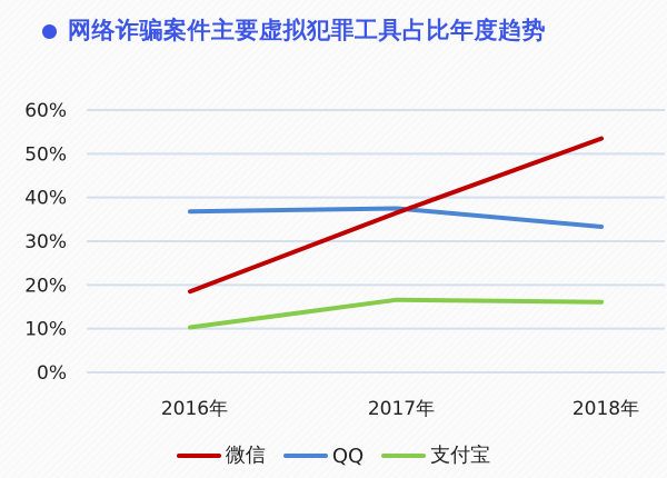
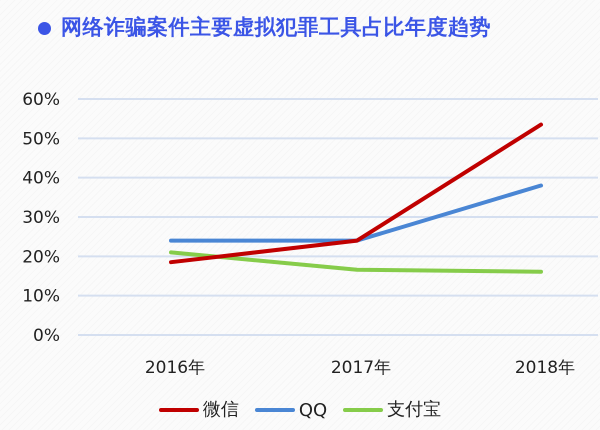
QQ/2016年: 37% -> 24%
支付宝/2016年: 10% -> 21%
微信/2017年: 36% -> 24%
QQ/2017年: 38% -> 24%
QQ/2018年: 33% -> 38%
